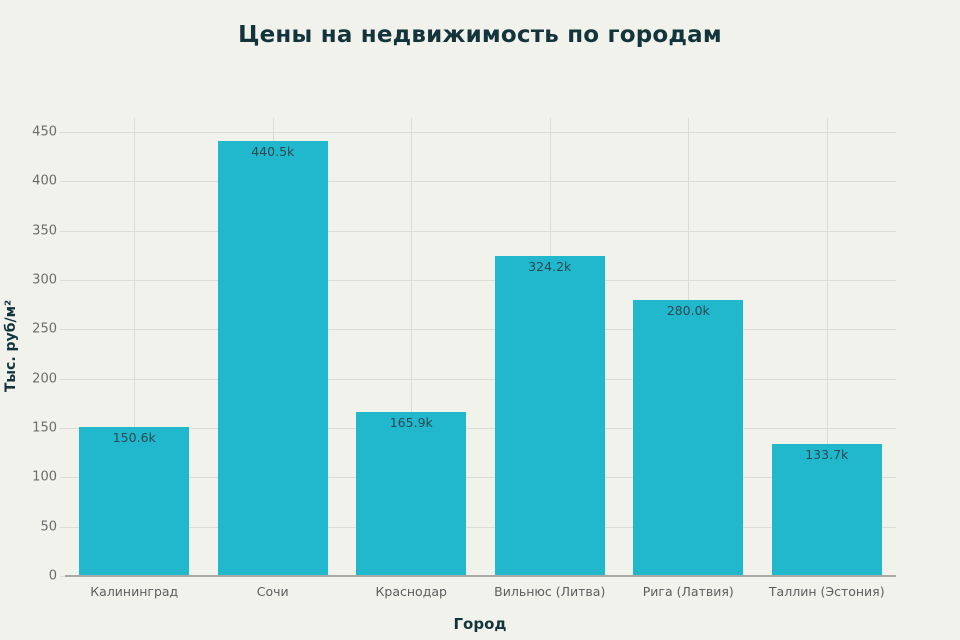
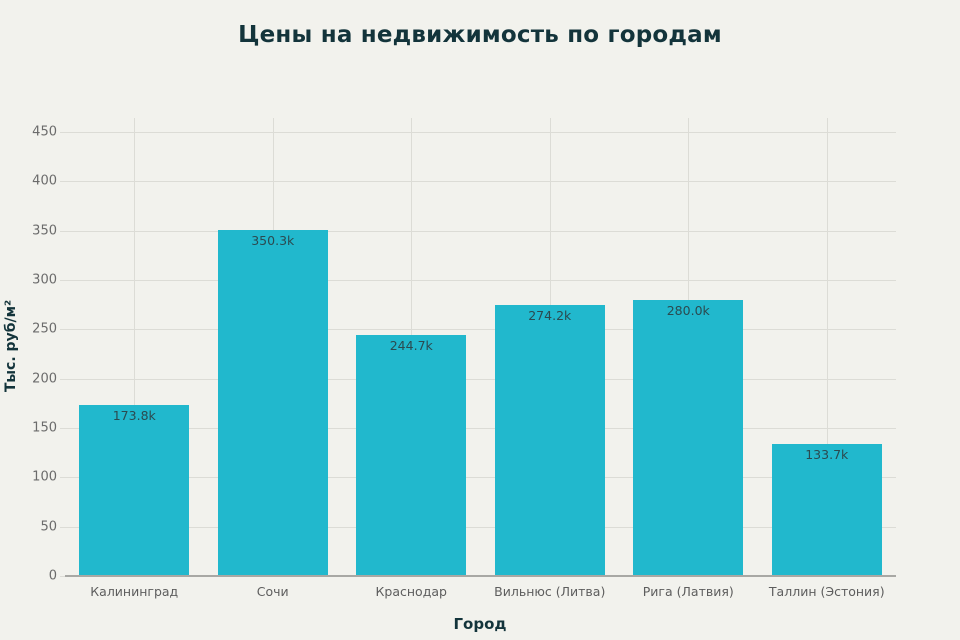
Калининград: 150.6k -> 173.8k
Сочи: 440.5k -> 350.3k
Краснодар: 165.9k -> 244.7k
Вильнюс (Литва): 324.2k -> 274.2k
